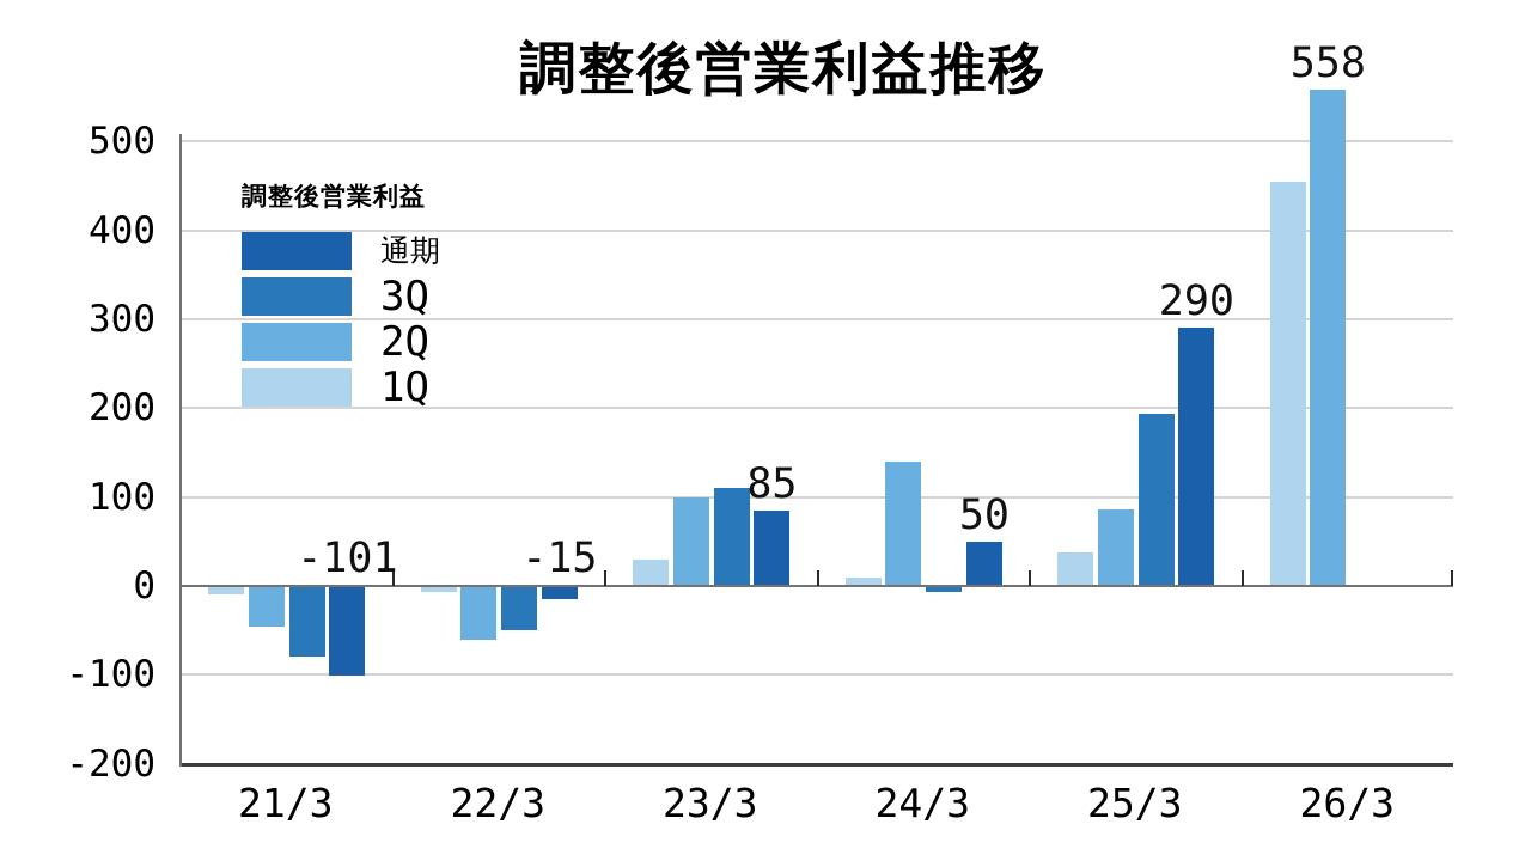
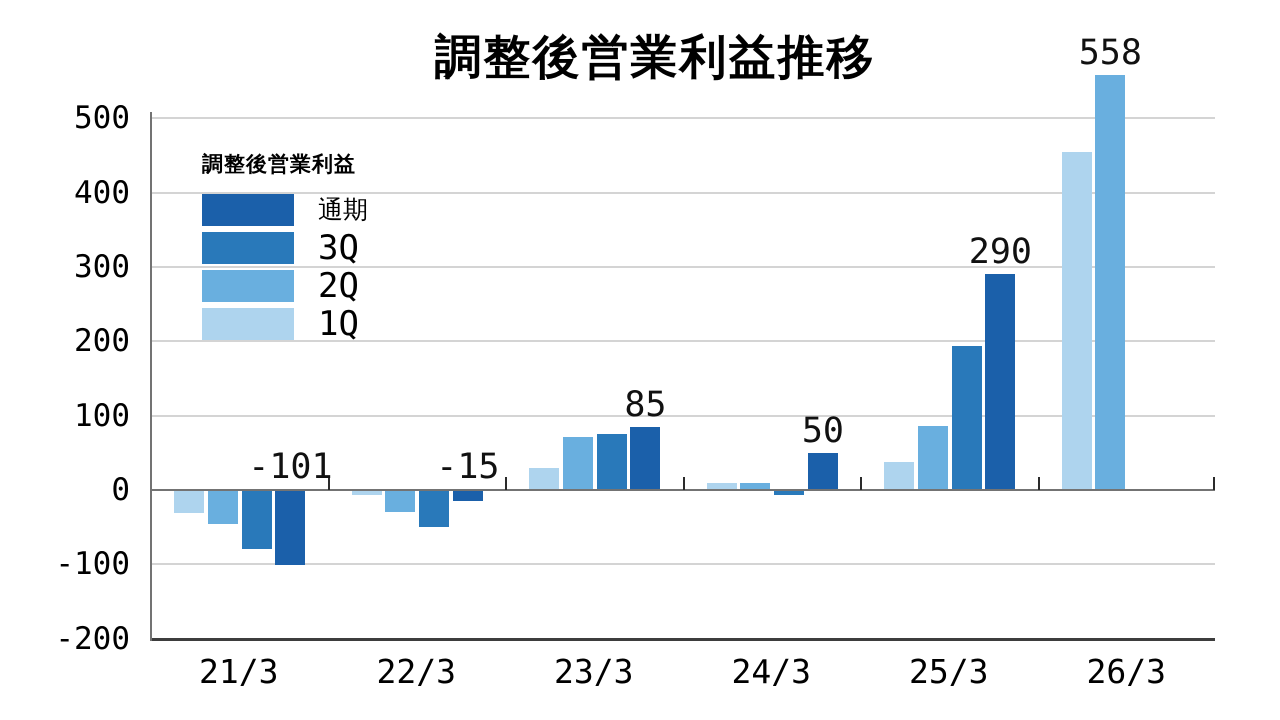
1Q/21/3: -10 -> -30
2Q/22/3: -60 -> -30
2Q/23/3: 100 -> 70
3Q/23/3: 110 -> 80
2Q/24/3: 140 -> 10
